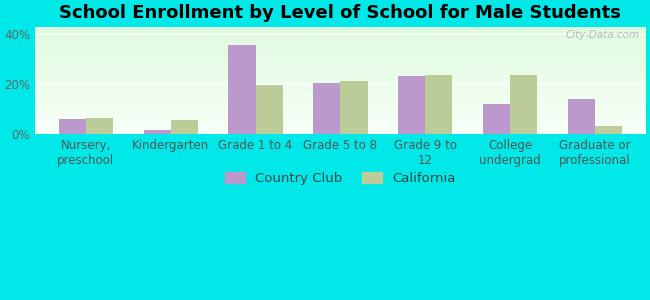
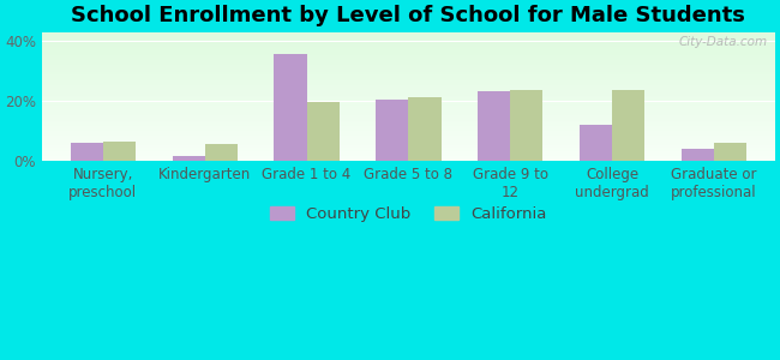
Country Club/Graduate or professional: 14.0% -> 4.0%
California/Graduate or professional: 3.0% -> 6.0%
